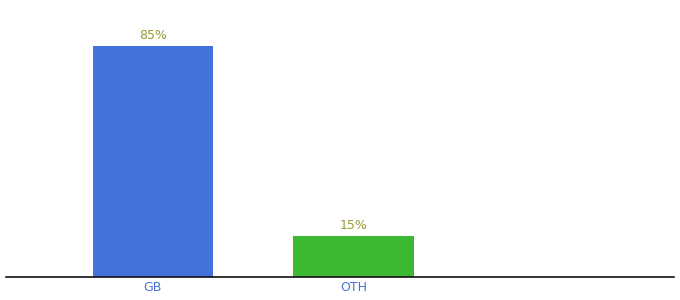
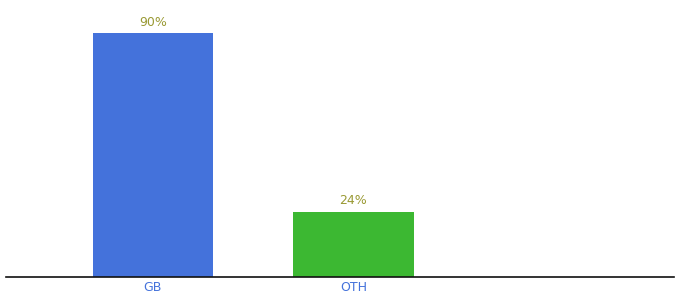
GB: 85% -> 90%
OTH: 15% -> 24%
